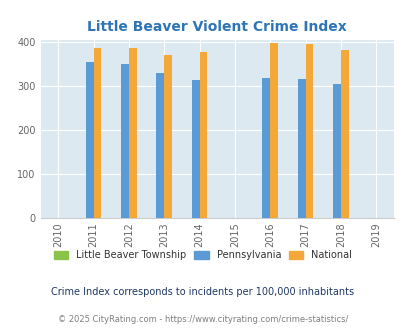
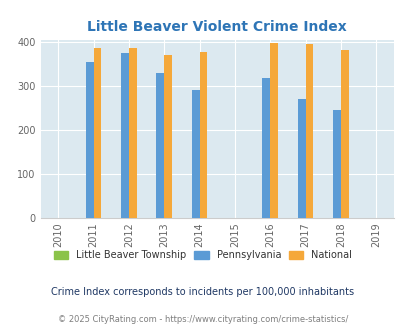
Pennsylvania/2012: 350 -> 375
Pennsylvania/2014: 314 -> 290
Pennsylvania/2017: 315 -> 270
Pennsylvania/2018: 305 -> 245
